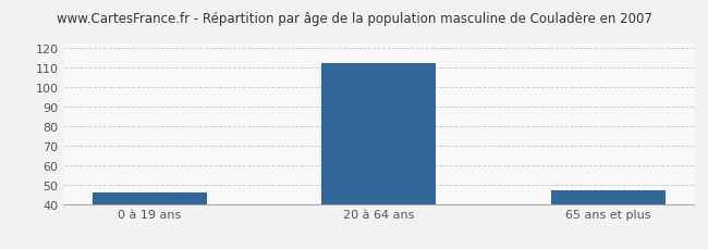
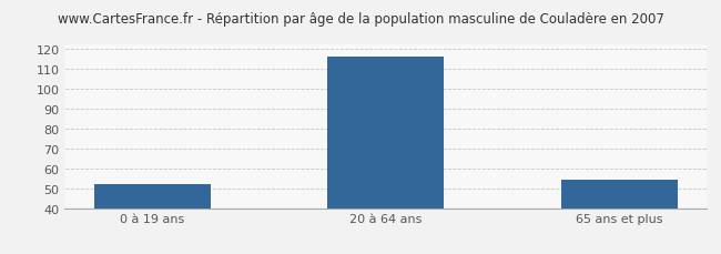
0 à 19 ans: 46 -> 52
20 à 64 ans: 112 -> 116
65 ans et plus: 47 -> 54
